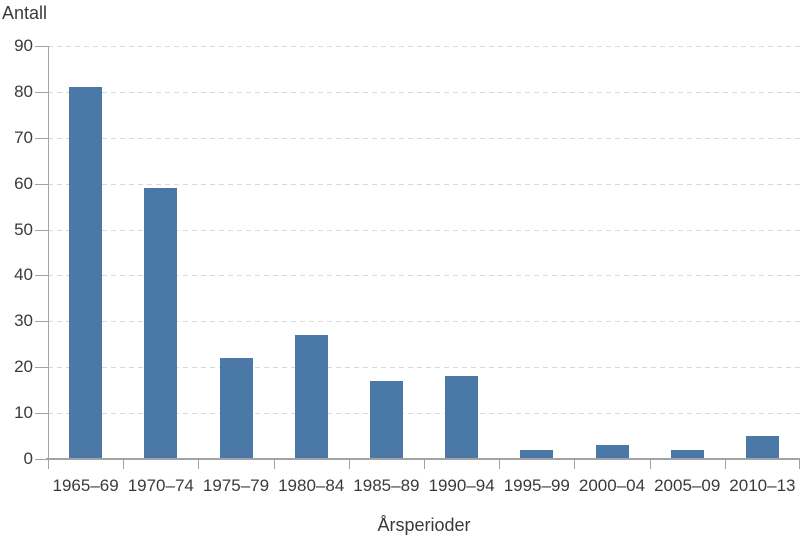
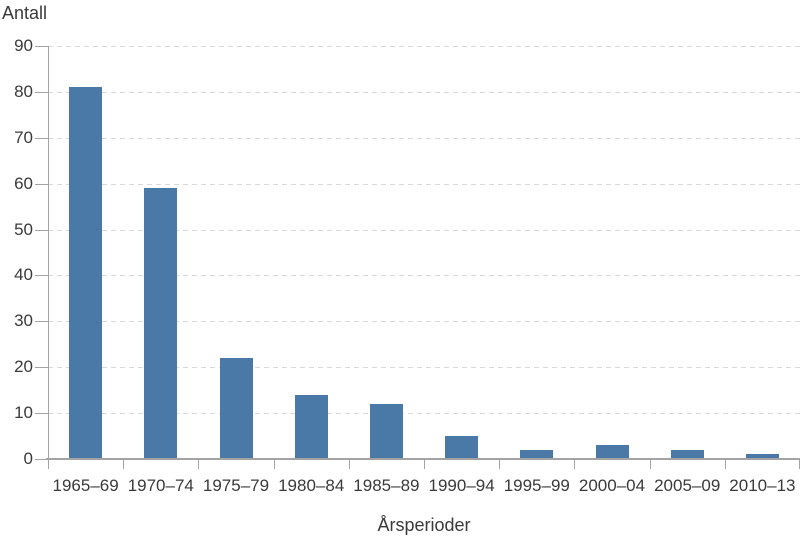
1980–84: 27 -> 14
1985–89: 17 -> 12
1990–94: 18 -> 5
2010–13: 5 -> 1
